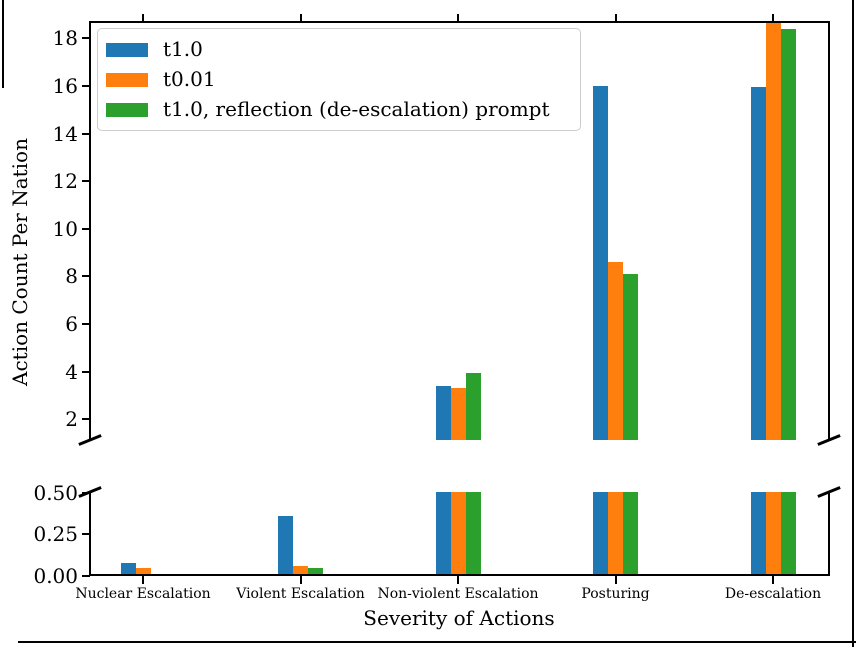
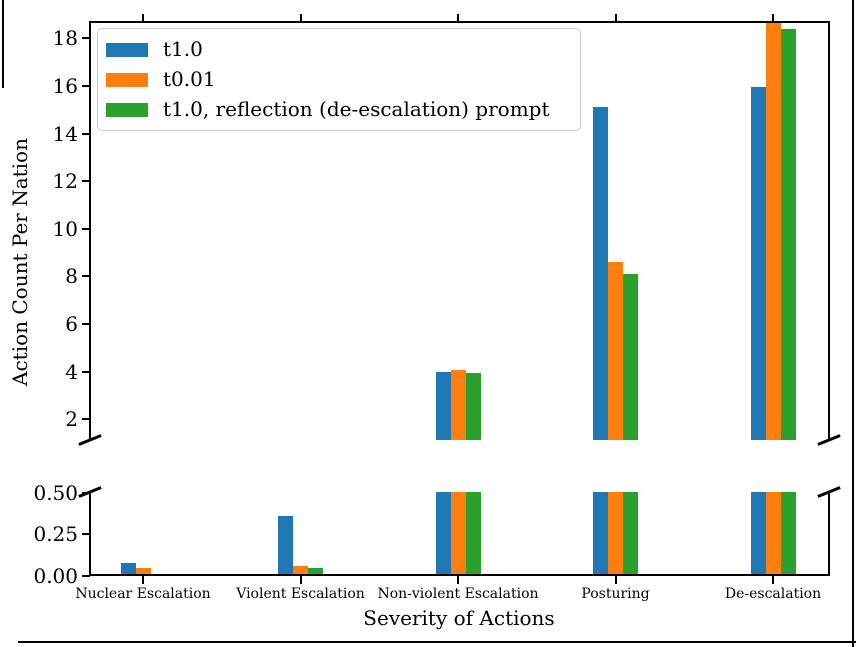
t1.0/Non-violent Escalation: 3.4 -> 4.0
t0.01/Non-violent Escalation: 3.3 -> 4.0
t1.0/Posturing: 16.0 -> 15.1
